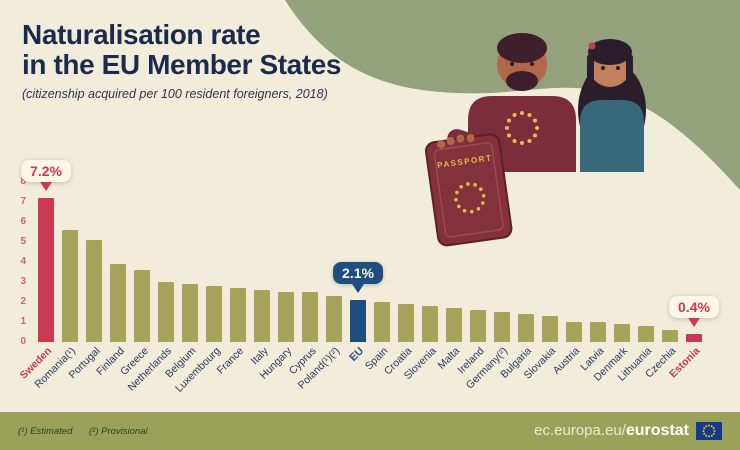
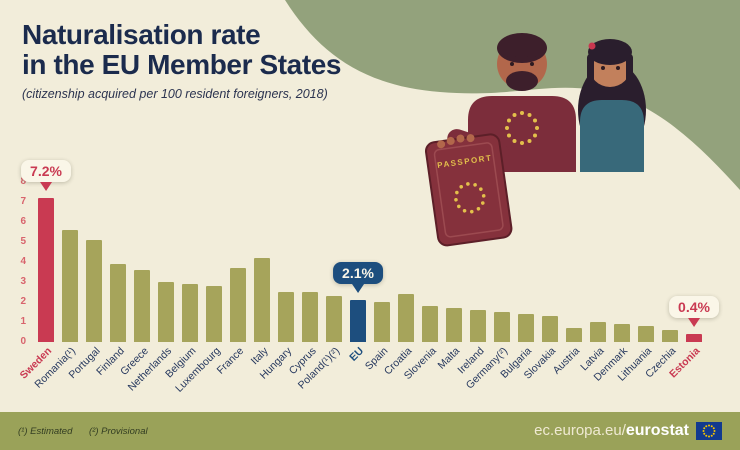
France: 2.7 -> 3.7
Italy: 2.6 -> 4.2
Croatia: 1.9 -> 2.4
Austria: 1.0 -> 0.7
